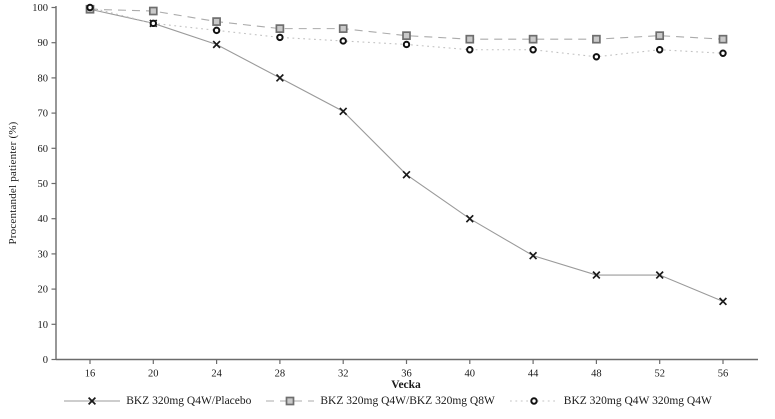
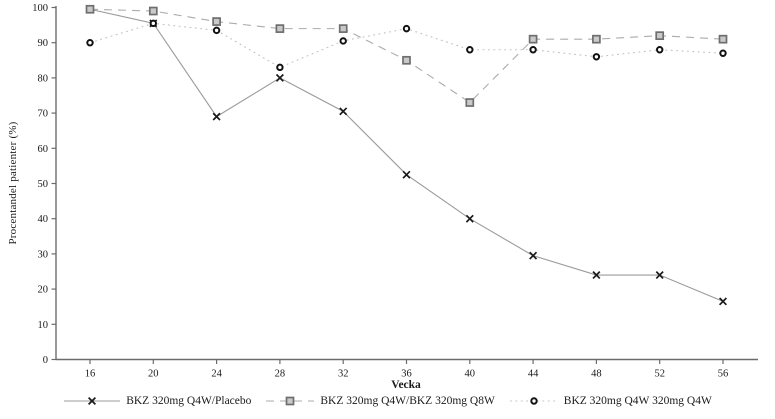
BKZ 320mg Q4W 320mg Q4W/16: 100 -> 90
BKZ 320mg Q4W/Placebo/24: 90 -> 69
BKZ 320mg Q4W 320mg Q4W/28: 92 -> 83
BKZ 320mg Q4W/BKZ 320mg Q8W/36: 92 -> 85
BKZ 320mg Q4W 320mg Q4W/36: 90 -> 94
BKZ 320mg Q4W/BKZ 320mg Q8W/40: 91 -> 73
